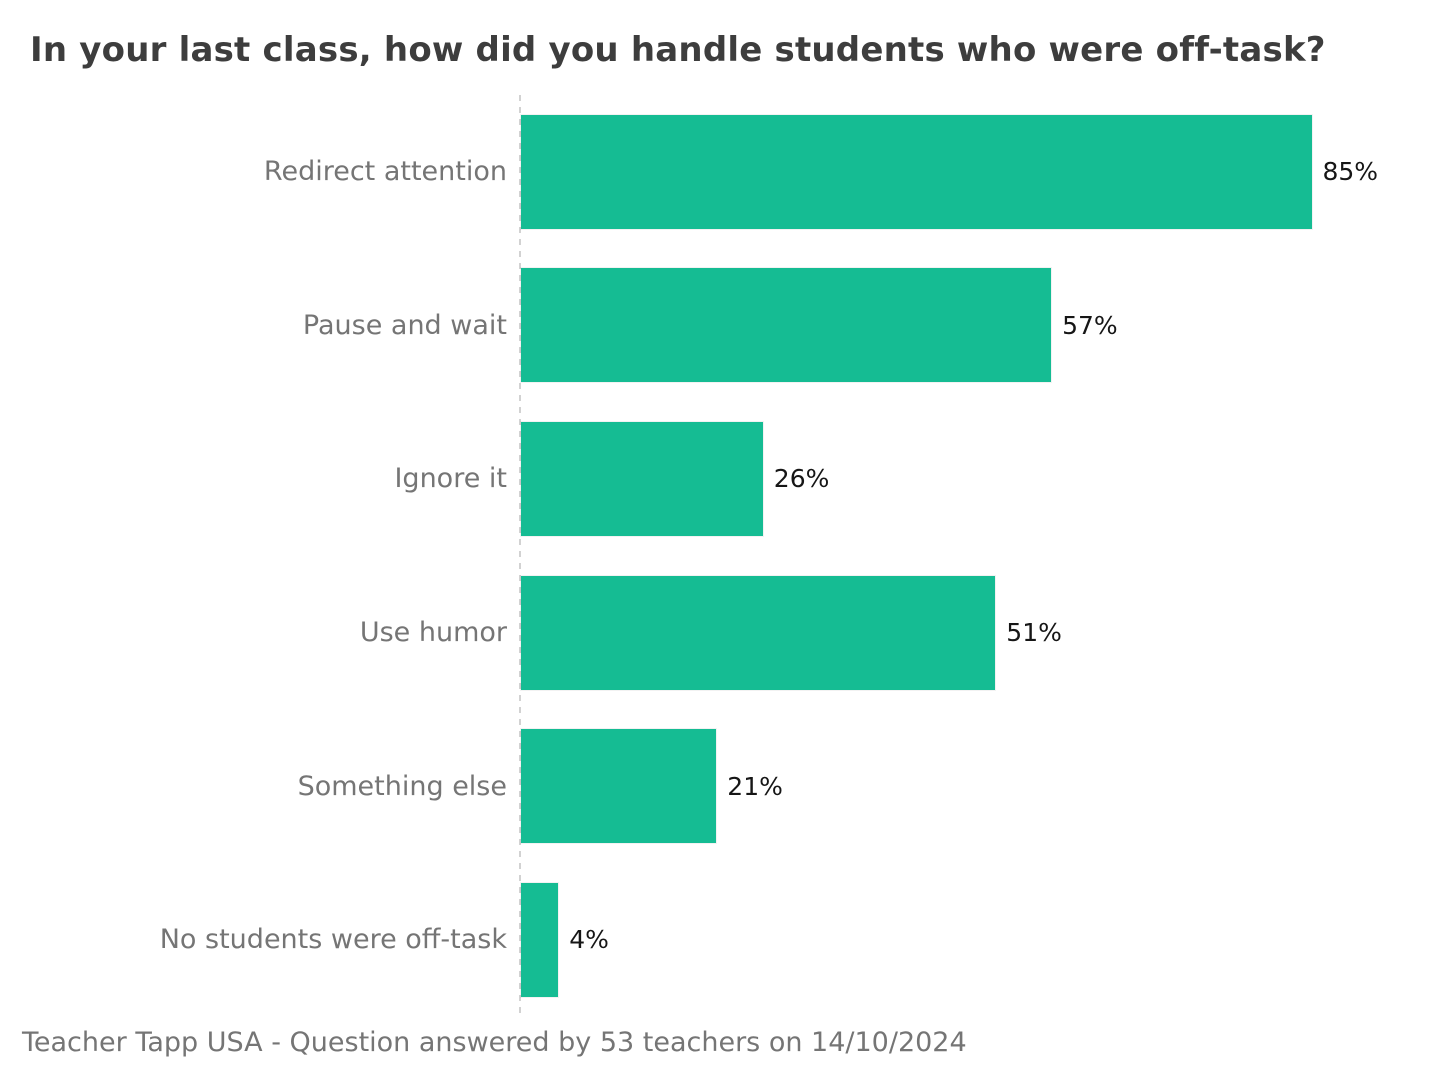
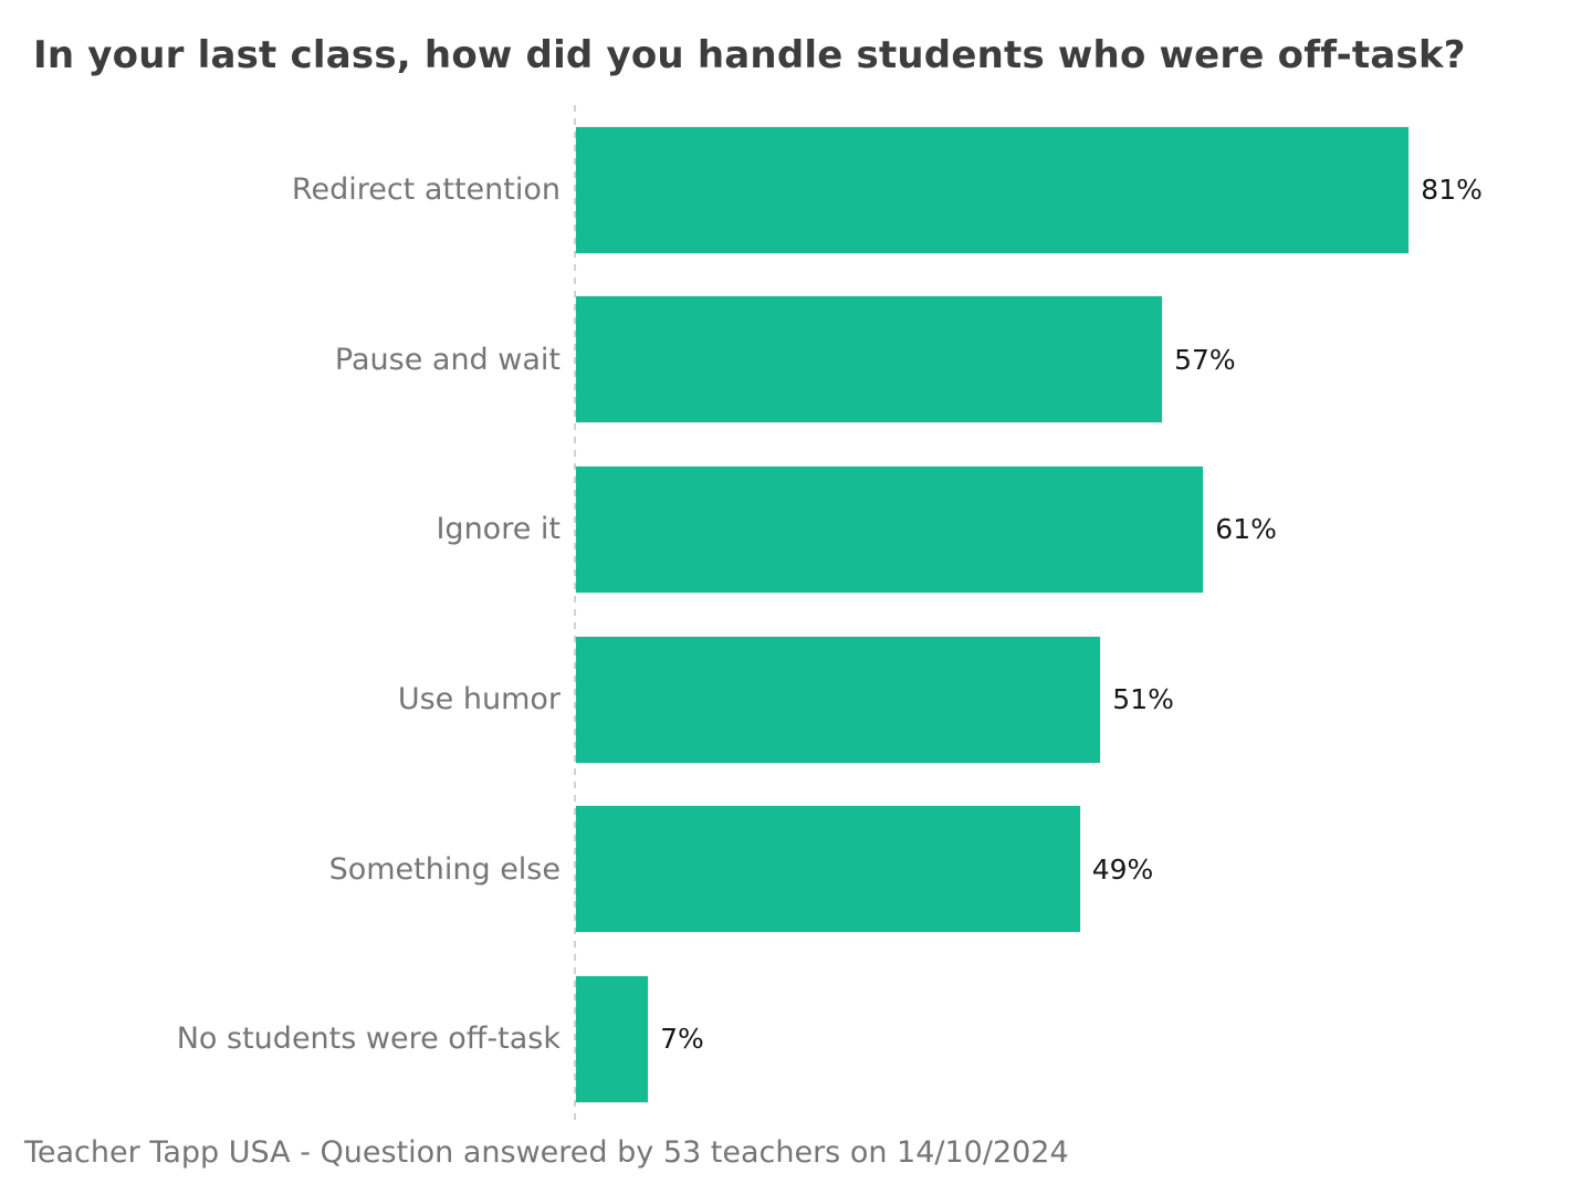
Redirect attention: 85% -> 81%
Ignore it: 26% -> 61%
Something else: 21% -> 49%
No students were off-task: 4% -> 7%
